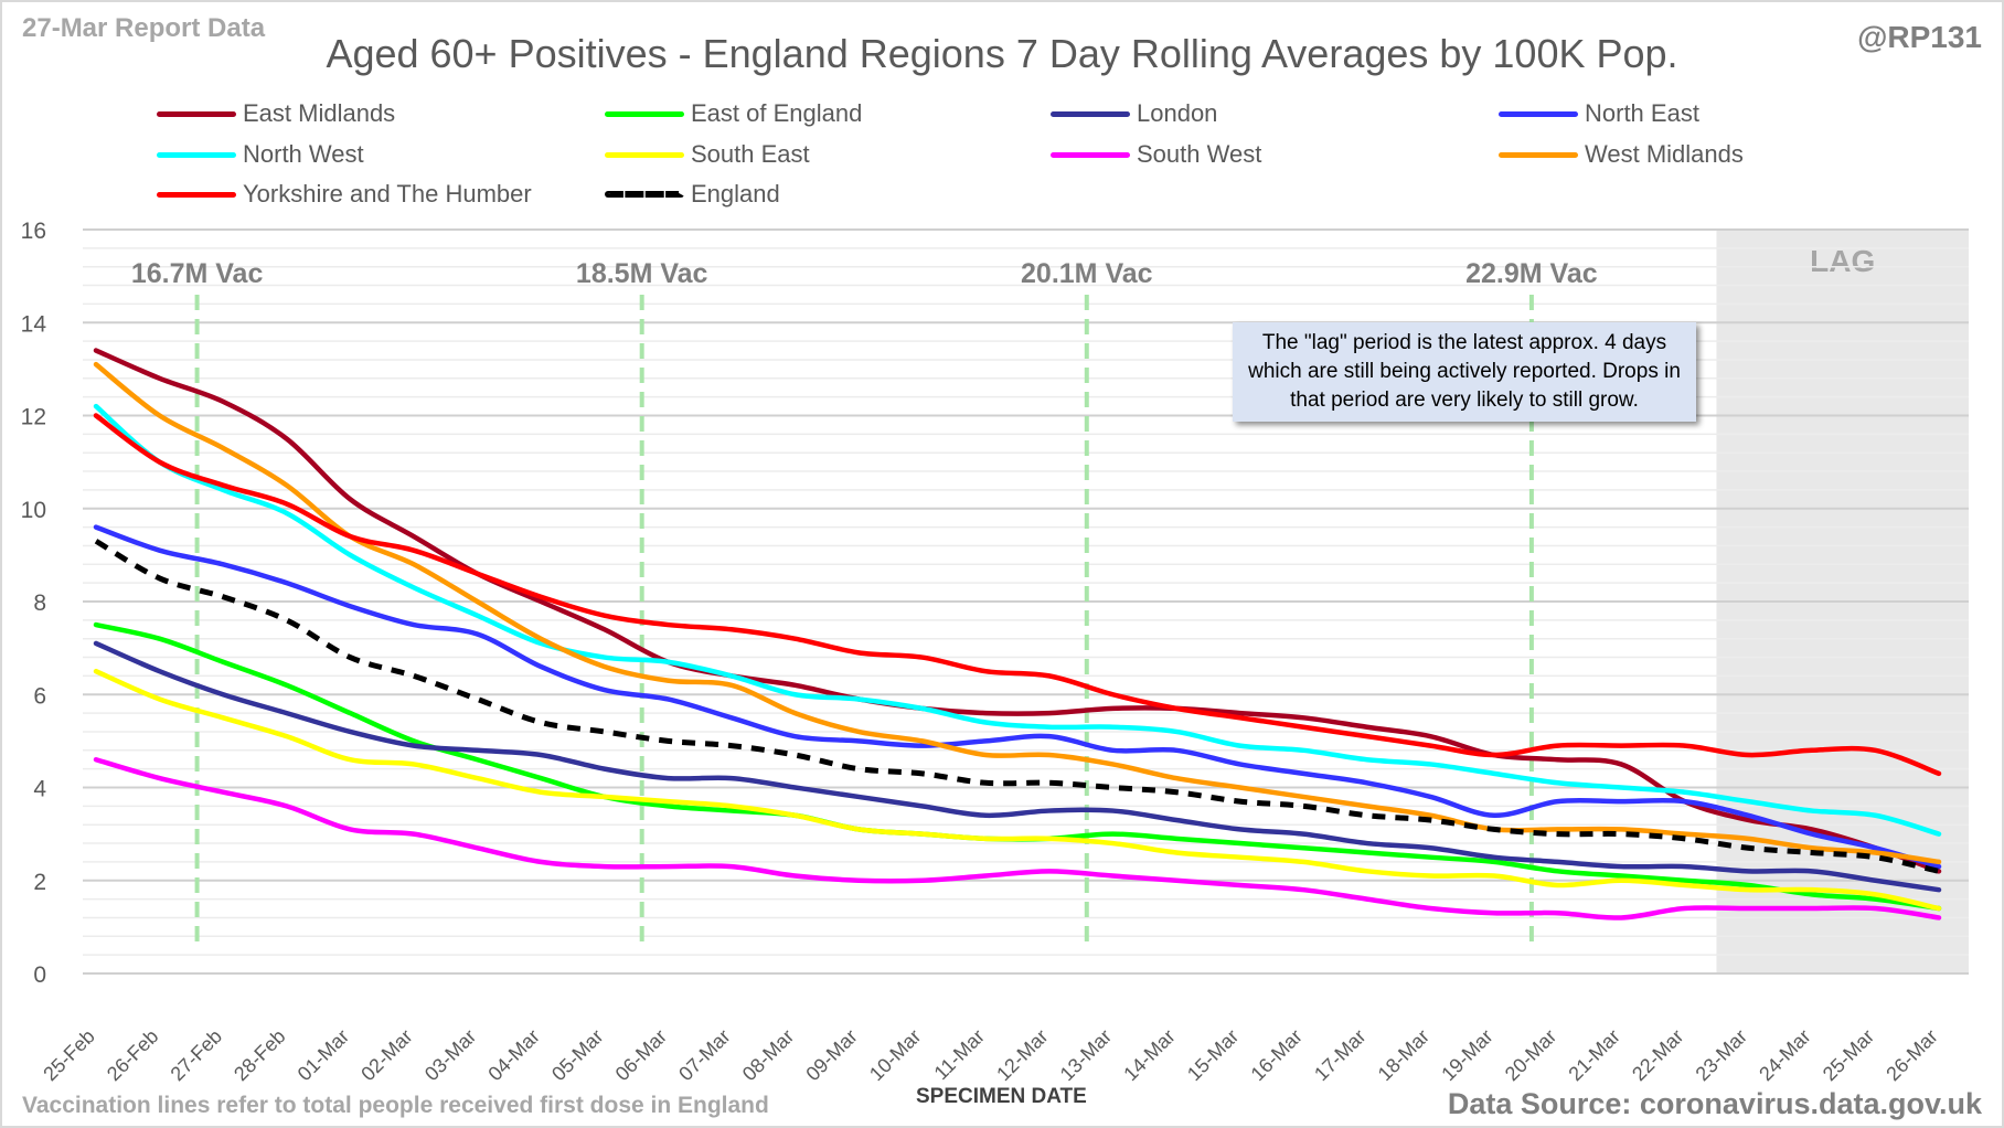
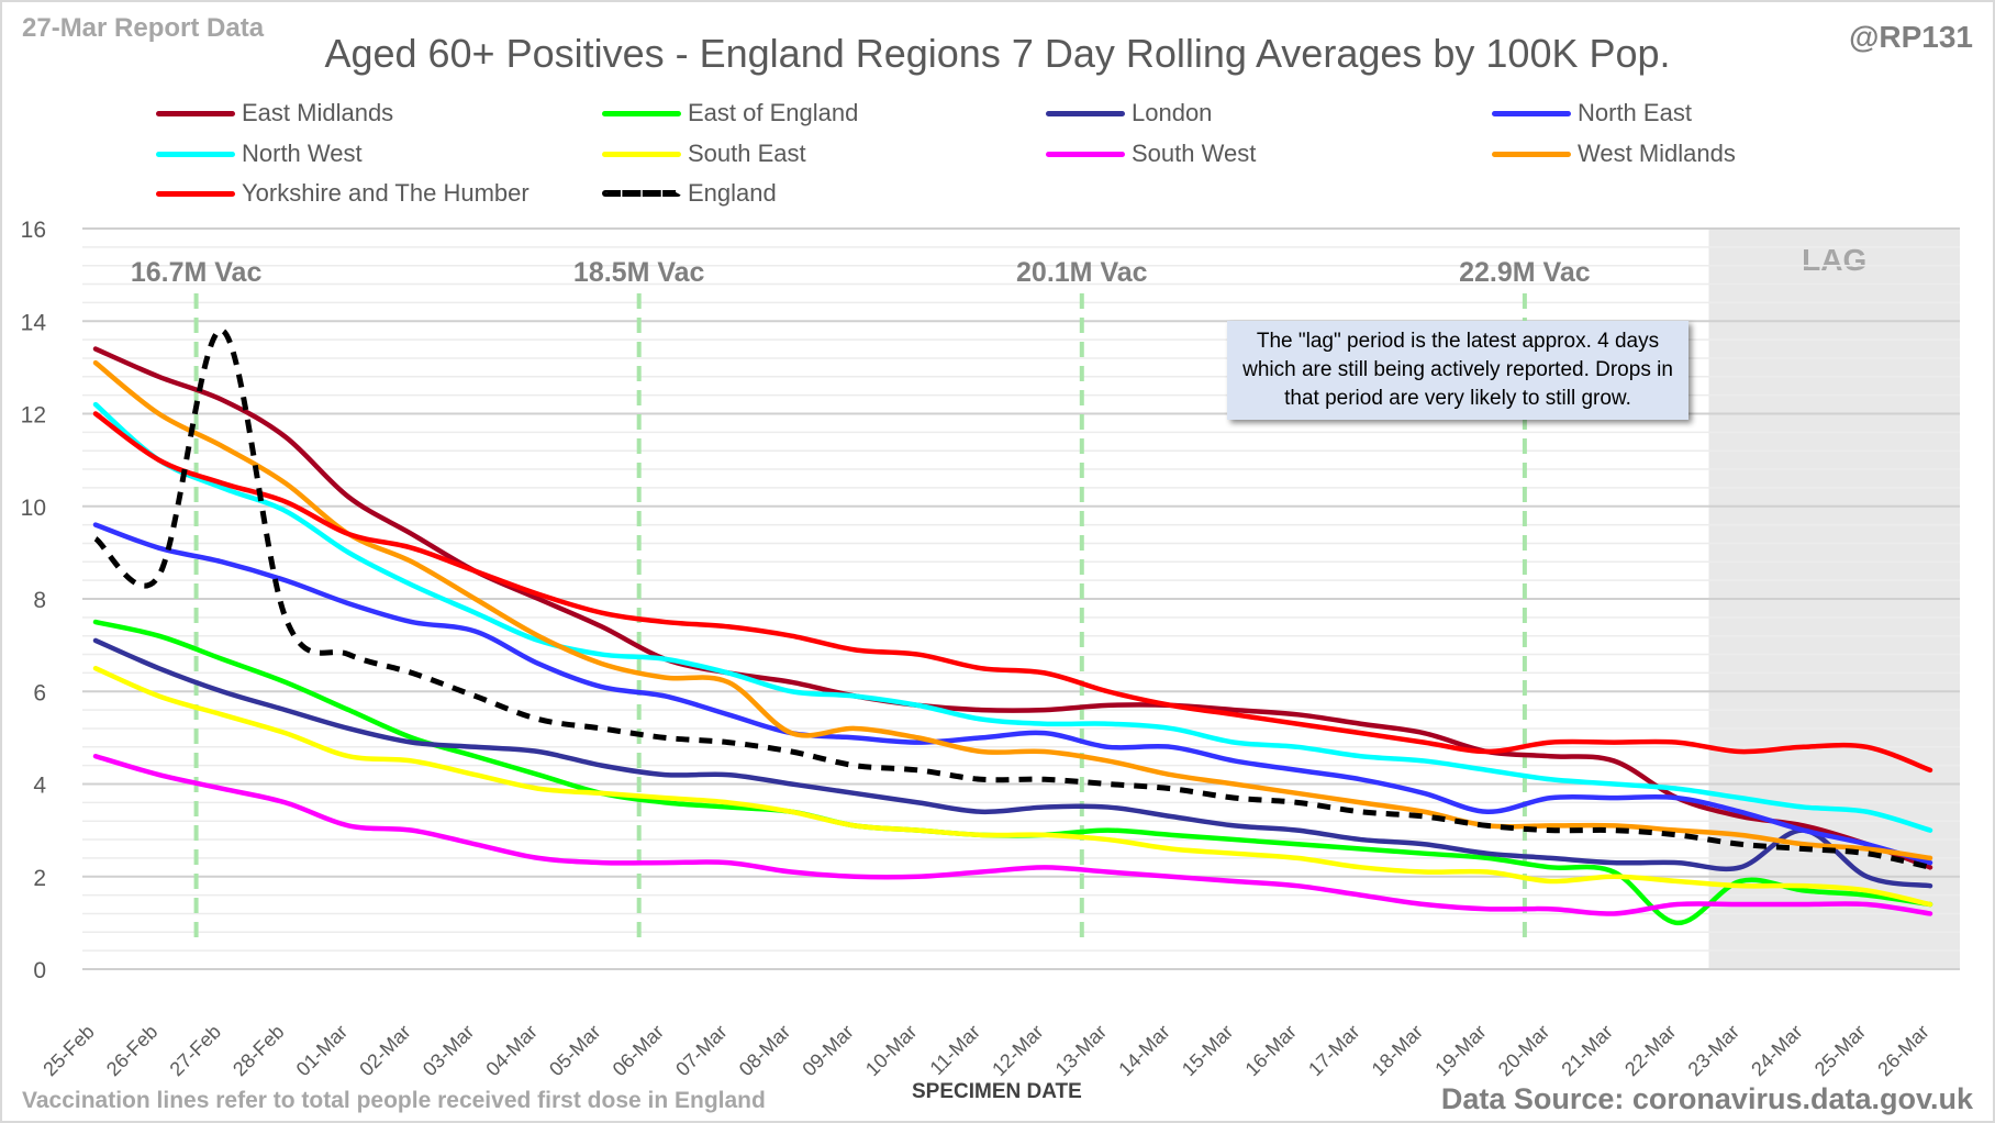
England/27-Feb: 8.1 -> 13.8
West Midlands/08-Mar: 5.6 -> 5.1
East of England/22-Mar: 2.0 -> 1.0
London/24-Mar: 2.2 -> 3.0
